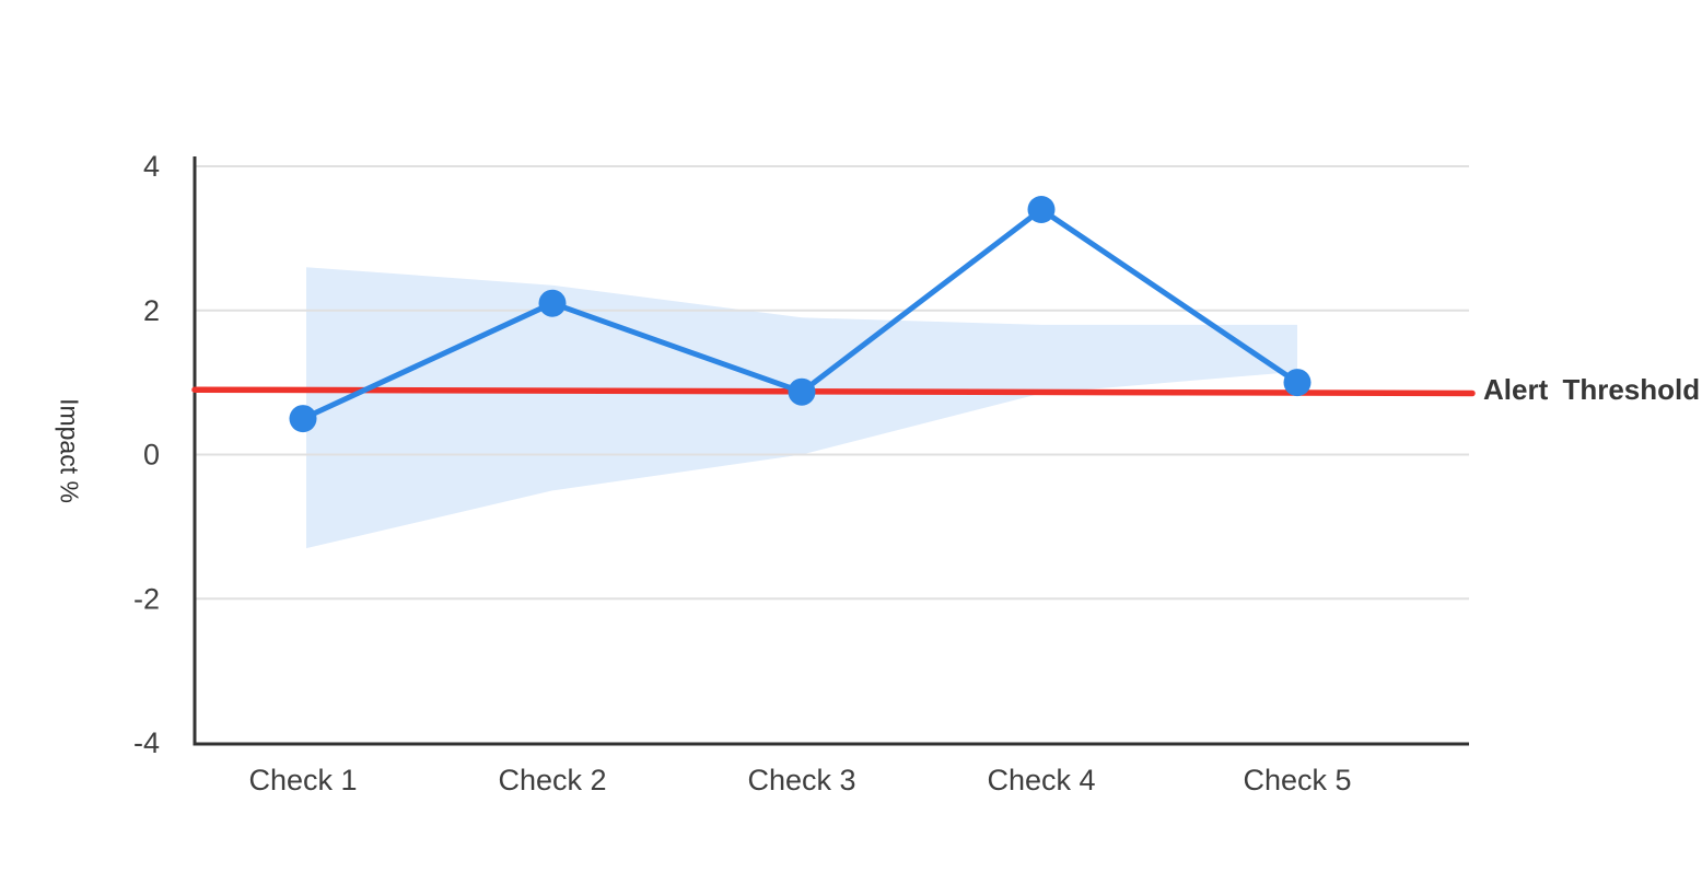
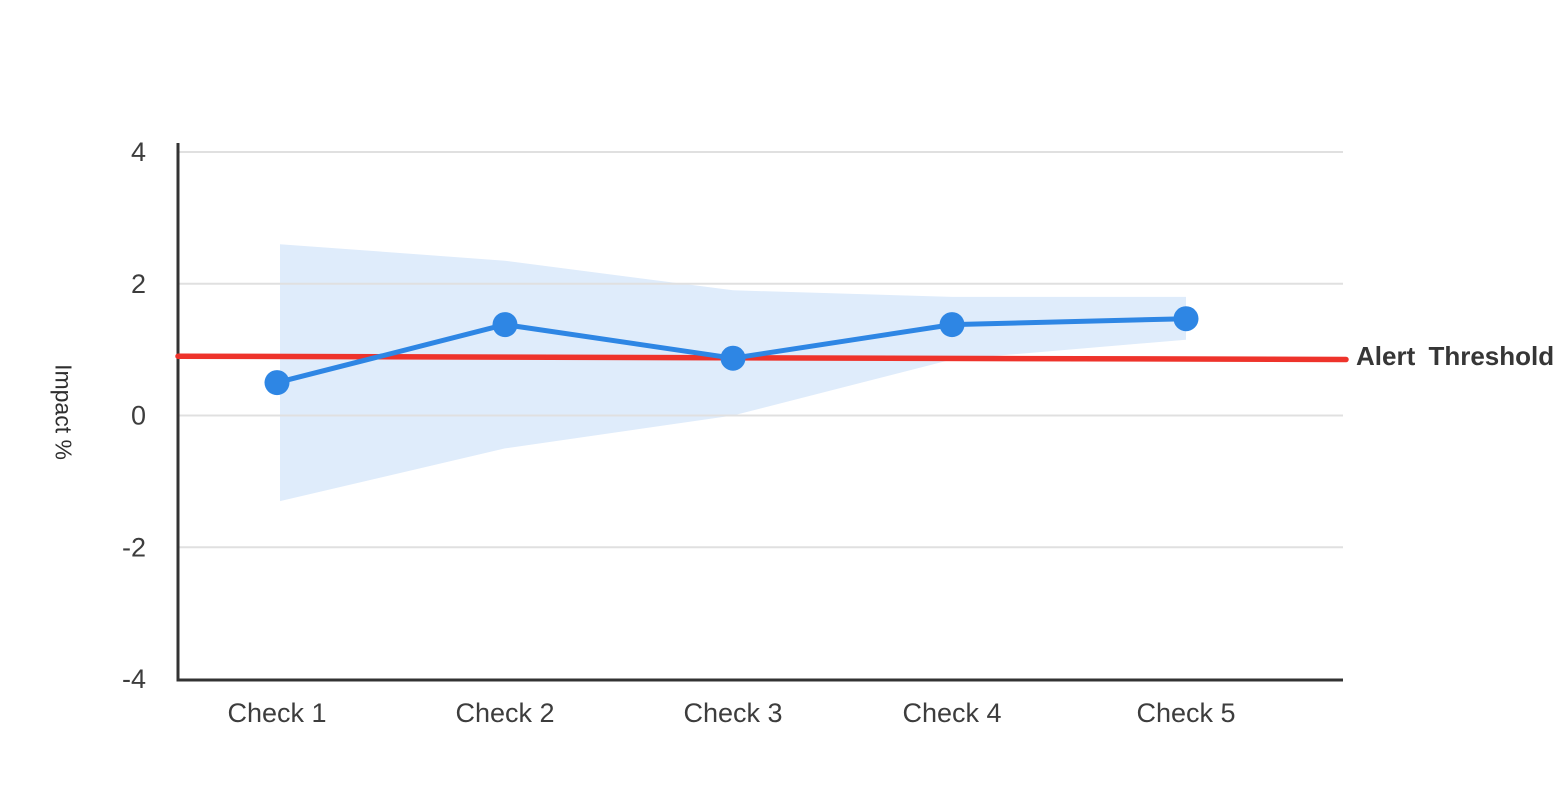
Check 2: 2.1 -> 1.4
Check 4: 3.4 -> 1.4
Check 5: 1.0 -> 1.5
